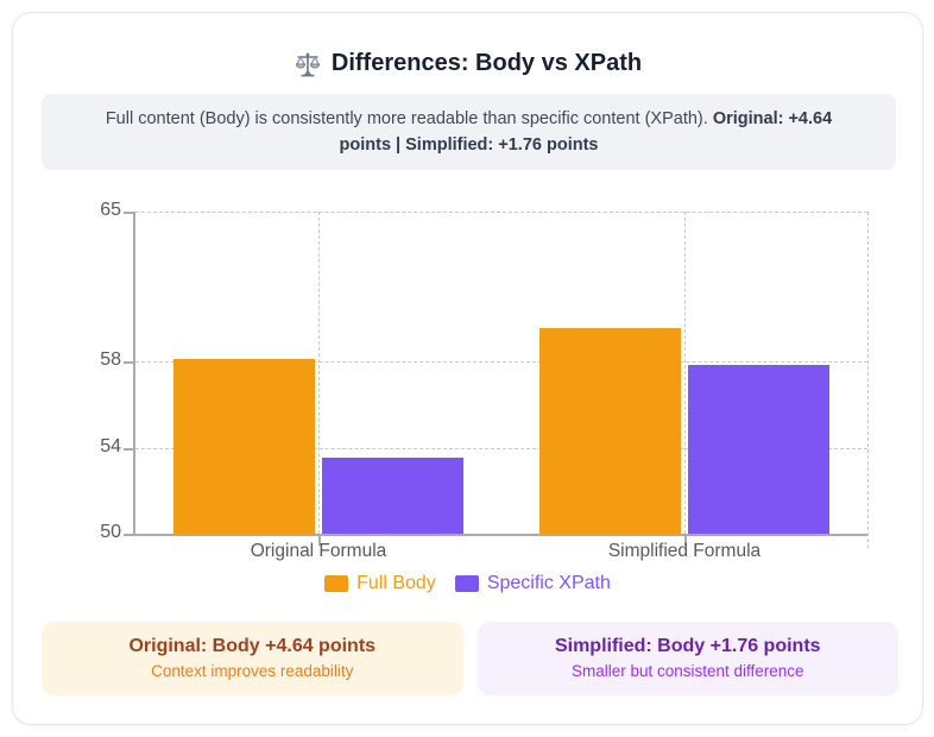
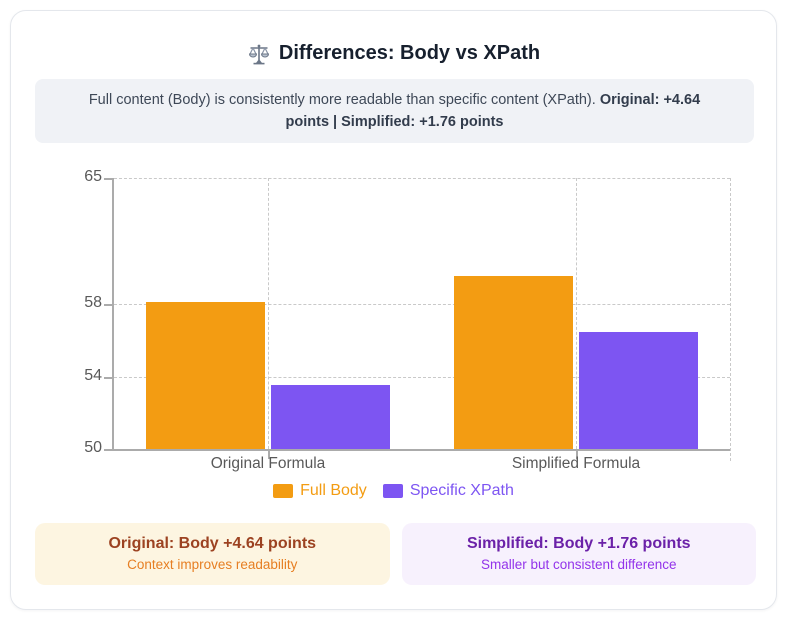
Specific XPath/Simplified Formula: 57.8 -> 56.5
